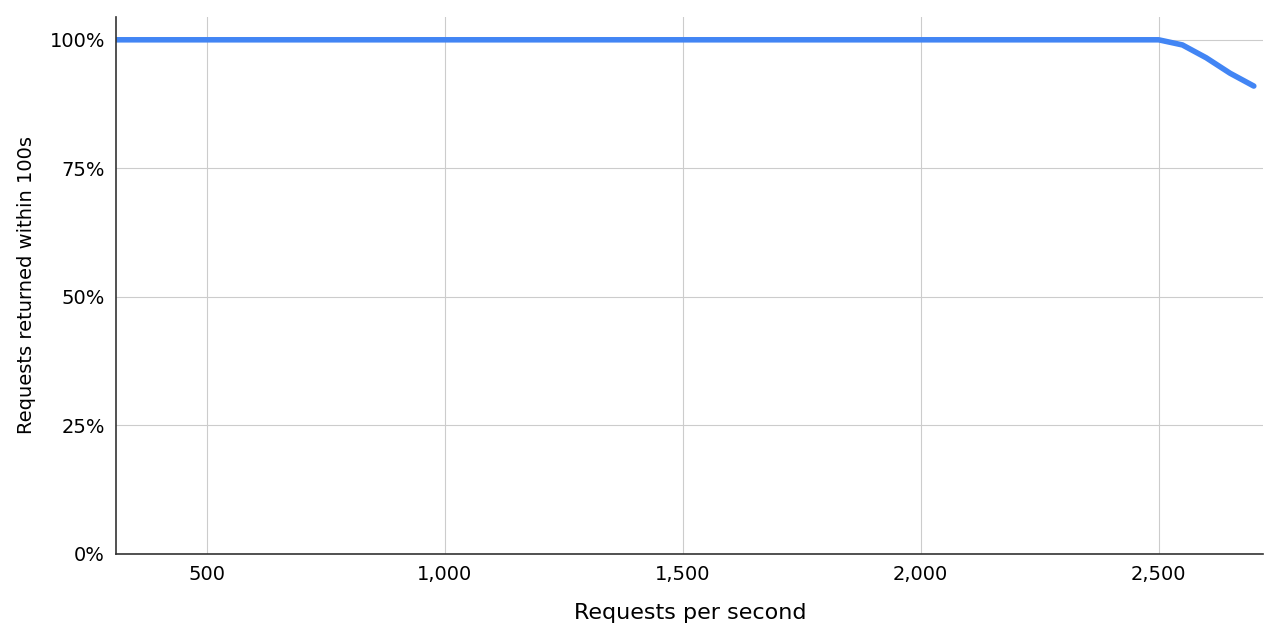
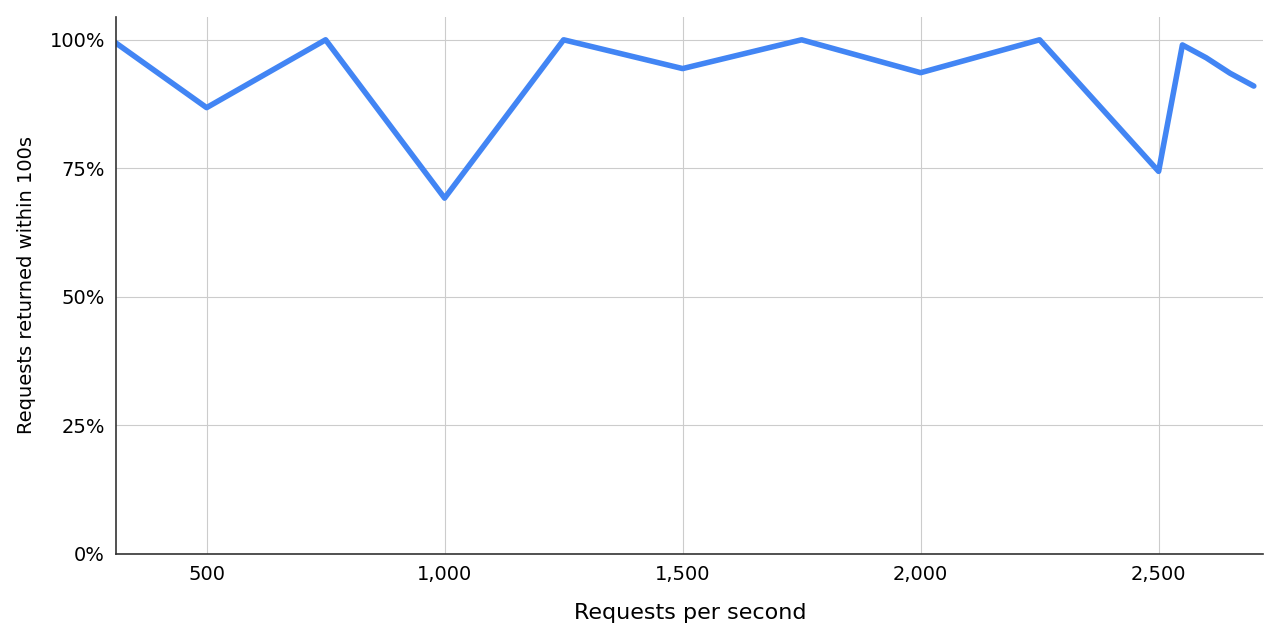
500: 100.0% -> 86.8%
1,000: 100.0% -> 69.2%
1,500: 100.0% -> 94.4%
2,000: 100.0% -> 93.6%
2,500: 100.0% -> 74.4%
